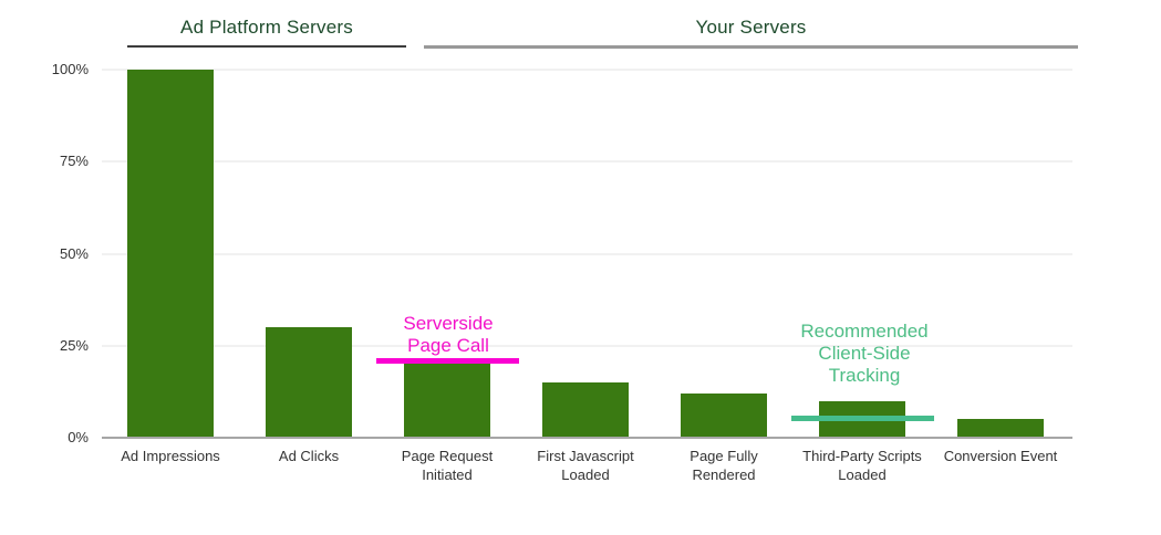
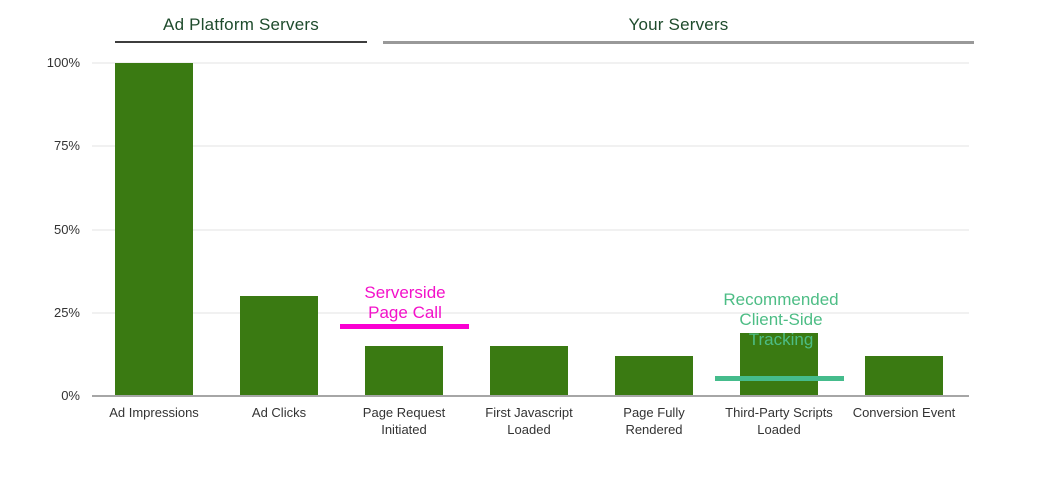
Page Request Initiated: 20% -> 15%
Third-Party Scripts Loaded: 10% -> 19%
Conversion Event: 5% -> 12%
